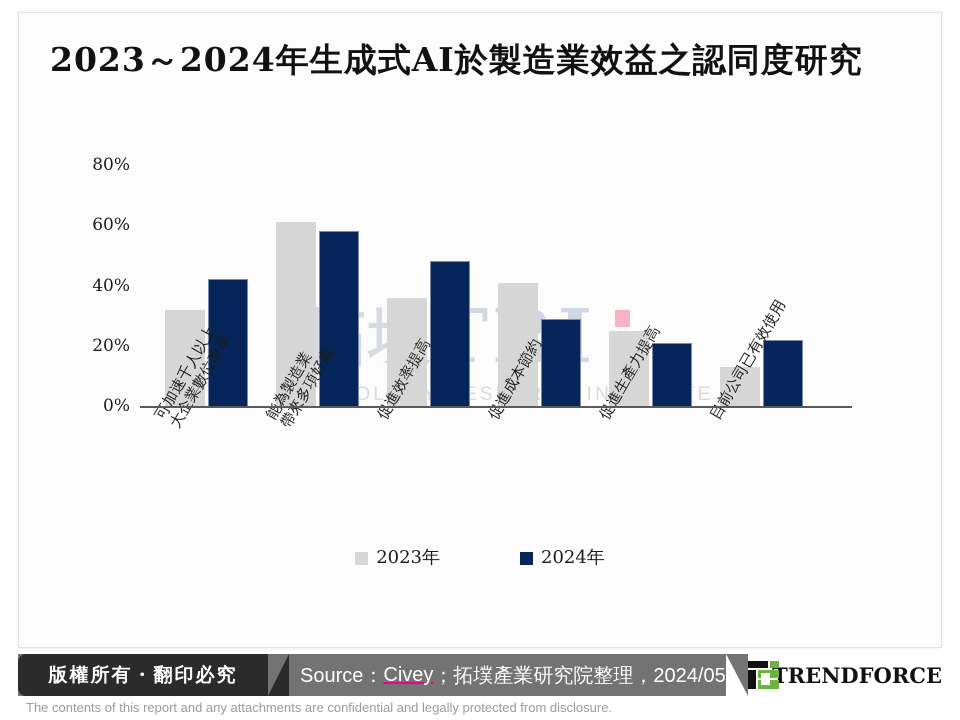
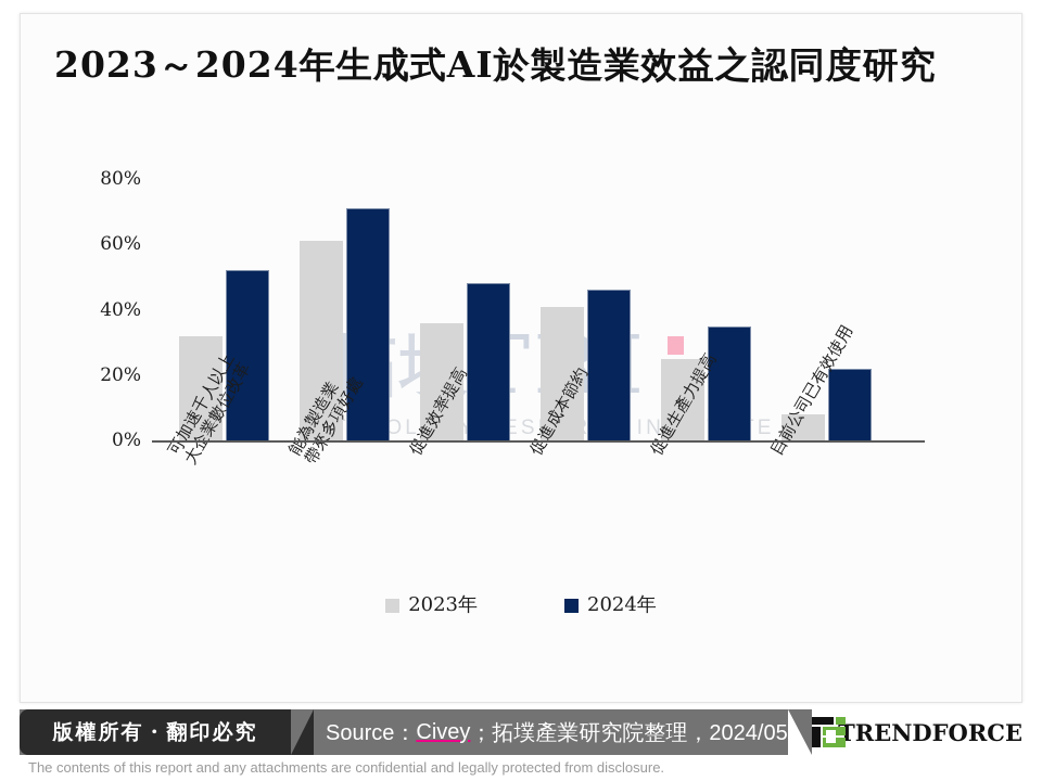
2024年/可加速千人以上 大企業數位改革: 42% -> 52%
2024年/能為製造業 帶來多項好處: 58% -> 71%
2024年/促進成本節約: 29% -> 46%
2024年/促進生產力提高: 21% -> 35%
2023年/目前公司已有效使用: 13% -> 8%
